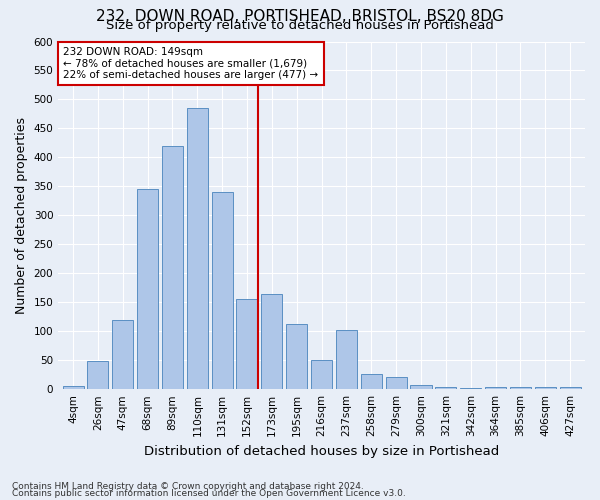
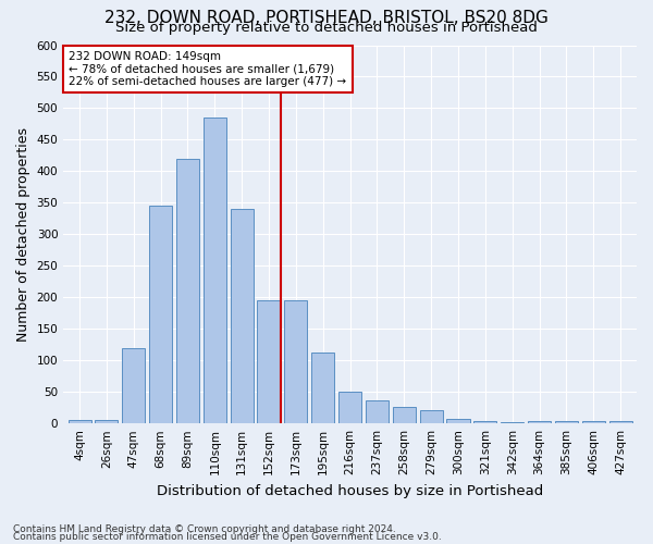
26sqm: 48 -> 5
152sqm: 156 -> 195
173sqm: 164 -> 195
237sqm: 102 -> 36
